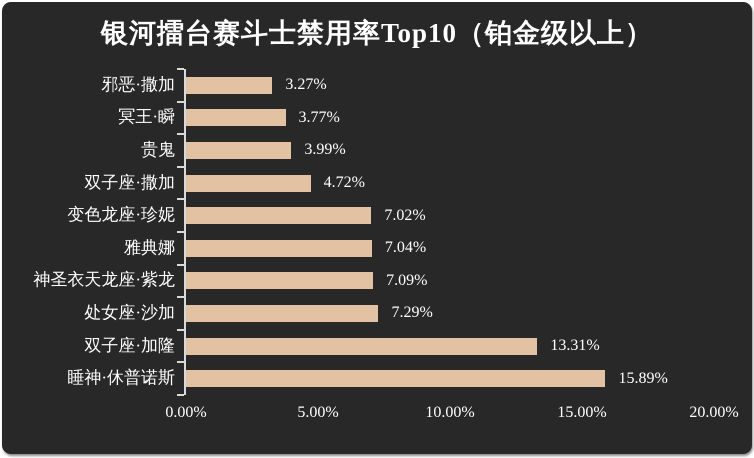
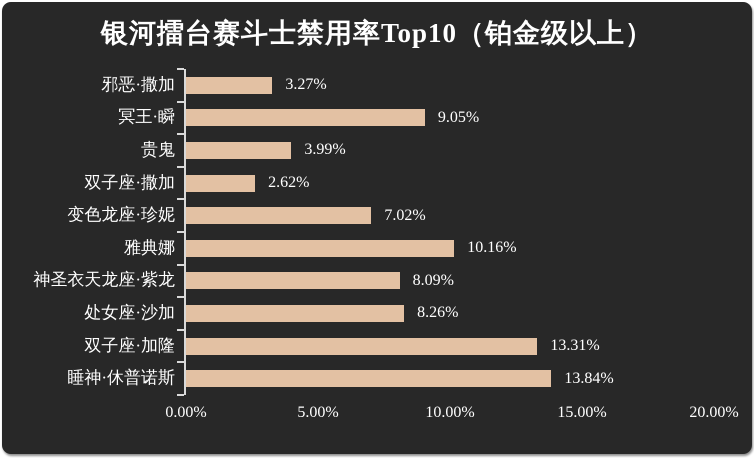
冥王·瞬: 3.77% -> 9.05%
双子座·撒加: 4.72% -> 2.62%
雅典娜: 7.04% -> 10.16%
神圣衣天龙座·紫龙: 7.09% -> 8.09%
处女座·沙加: 7.29% -> 8.26%
睡神·休普诺斯: 15.89% -> 13.84%
